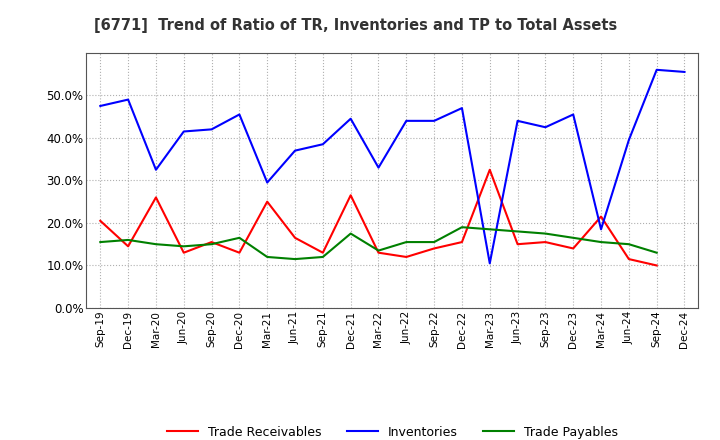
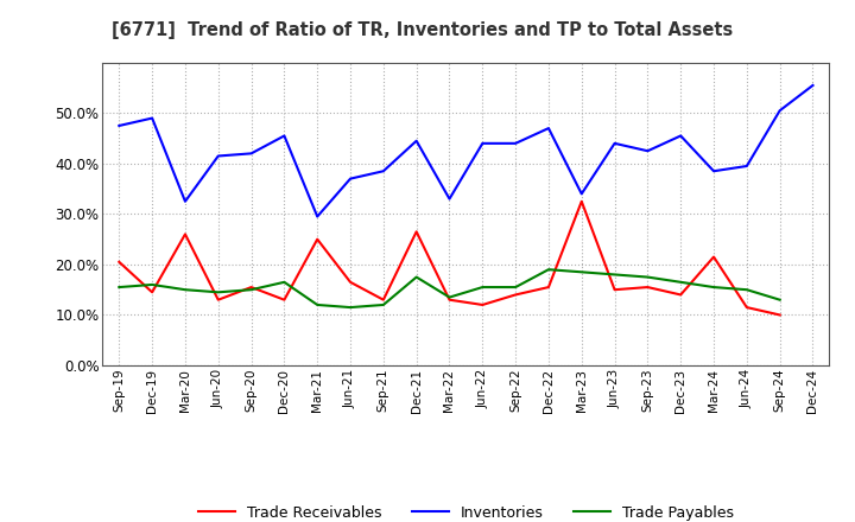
Inventories/Mar-23: 10.5% -> 34.0%
Inventories/Mar-24: 18.5% -> 38.5%
Inventories/Sep-24: 56.0% -> 50.5%
